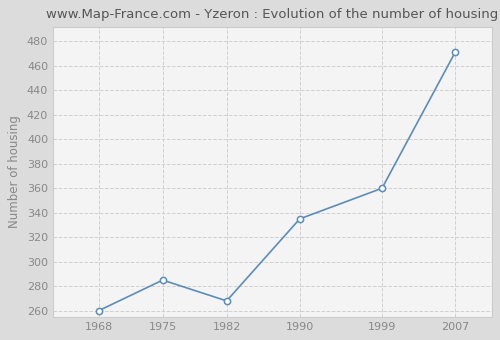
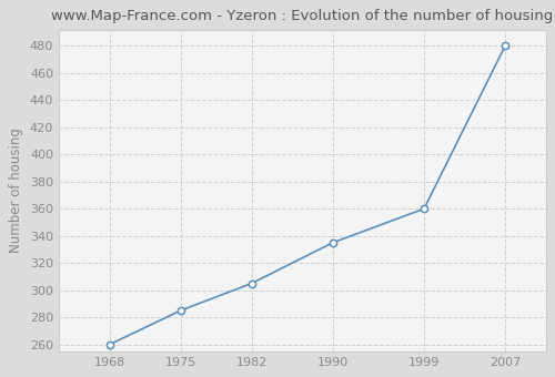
1982: 268 -> 305
2007: 471 -> 480
